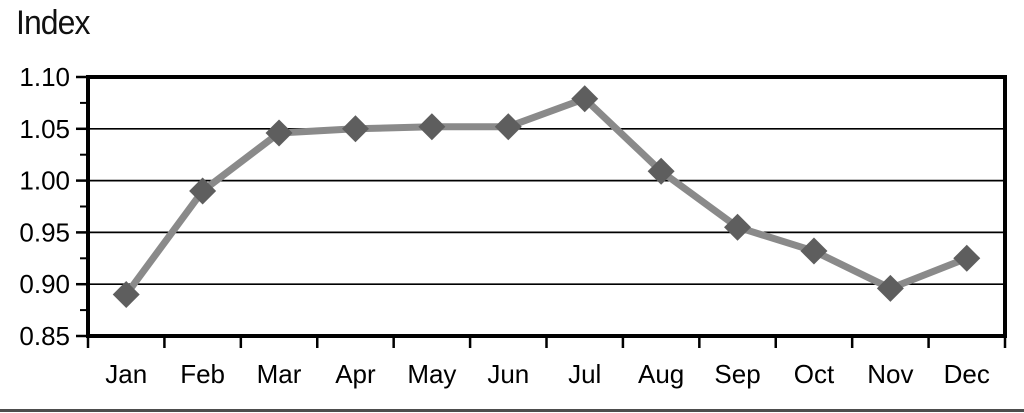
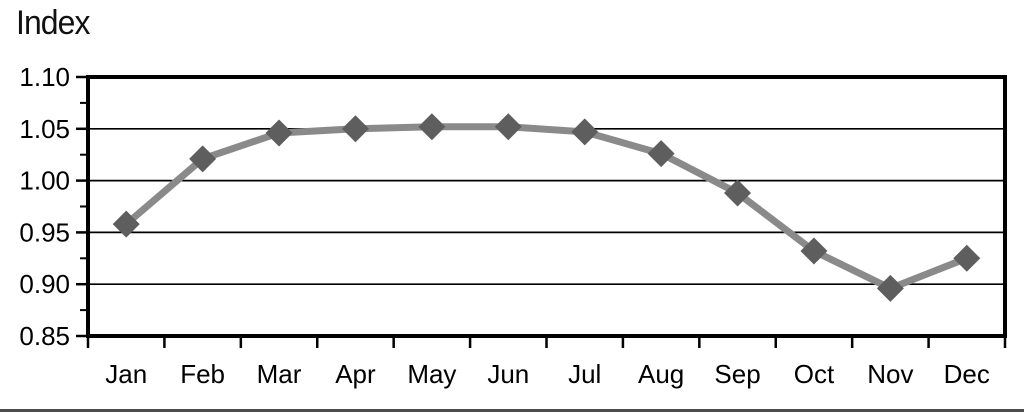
Jan: 0.890 -> 0.958
Feb: 0.990 -> 1.021
Jul: 1.079 -> 1.047
Aug: 1.009 -> 1.026
Sep: 0.955 -> 0.988
